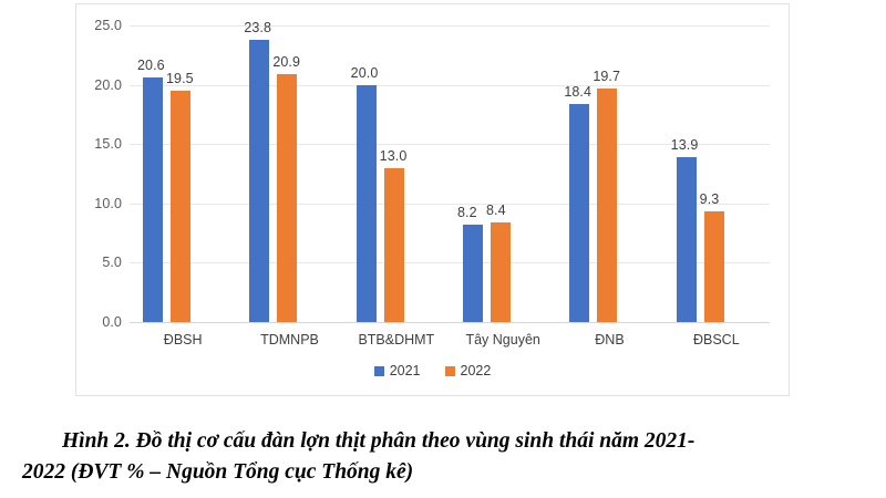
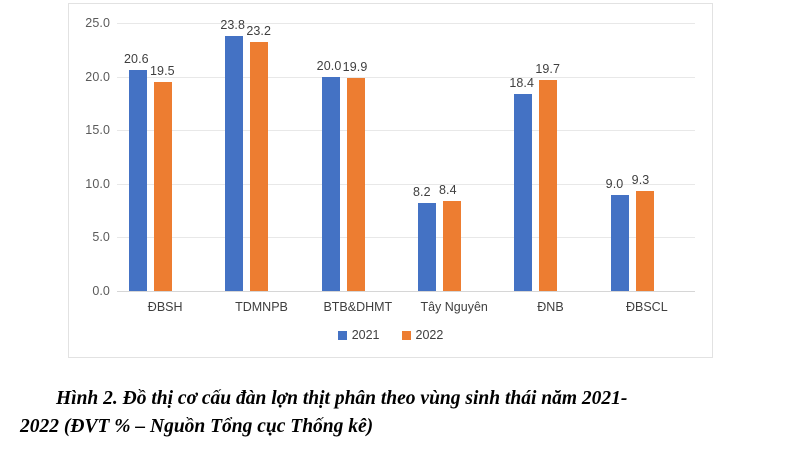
2022/TDMNPB: 20.9 -> 23.2
2022/BTB&DHMT: 13.0 -> 19.9
2021/ĐBSCL: 13.9 -> 9.0
